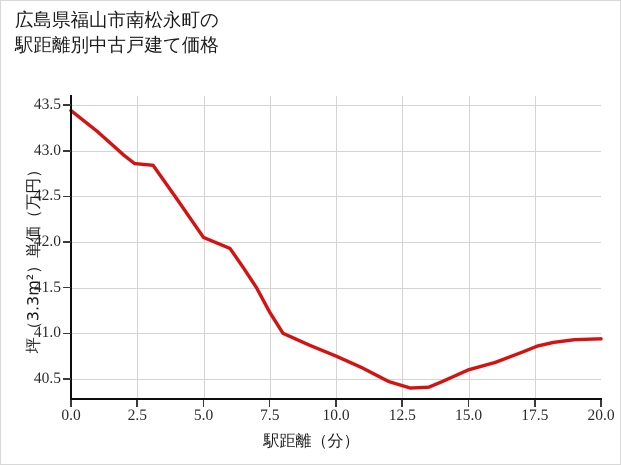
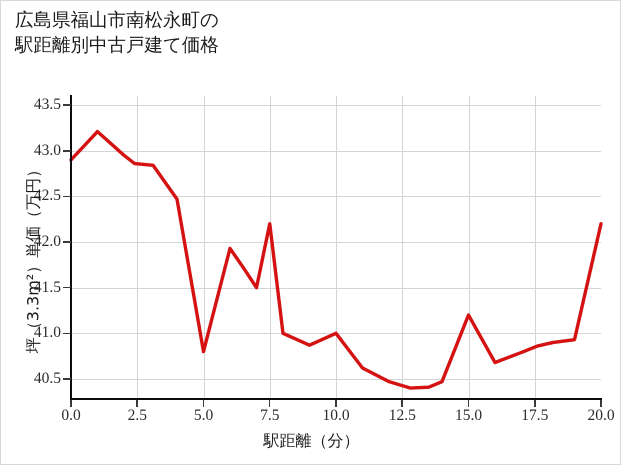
0.0: 43.4 -> 42.9
5.0: 42.0 -> 40.8
7.5: 41.2 -> 42.2
10.0: 40.8 -> 41.0
15.0: 40.6 -> 41.2
20.0: 40.9 -> 42.2
